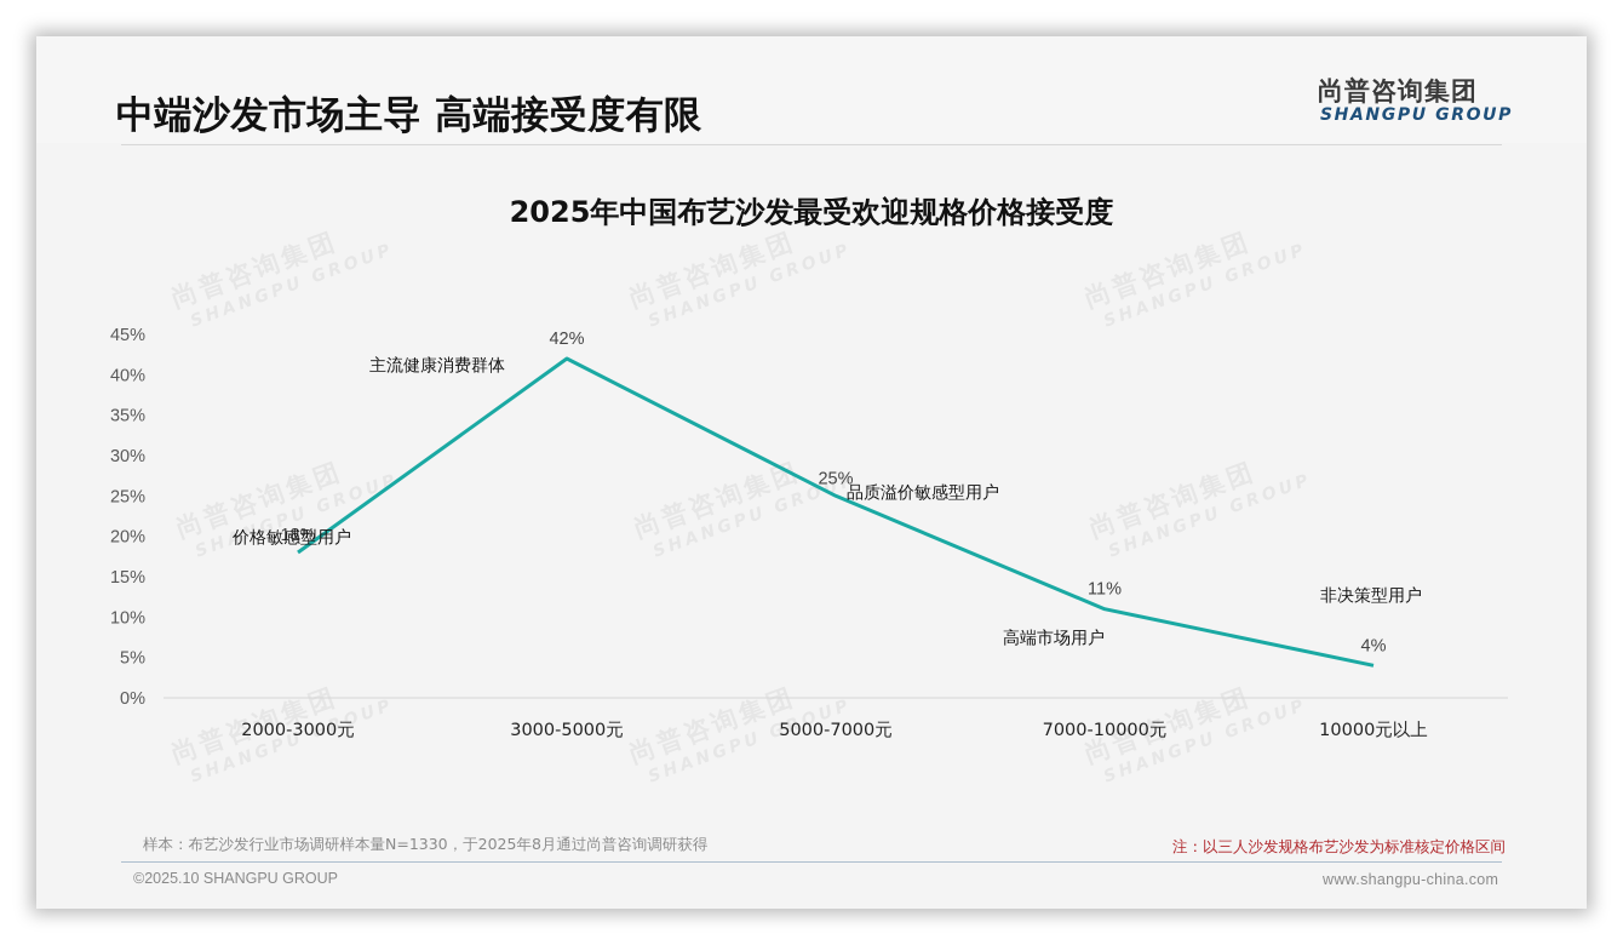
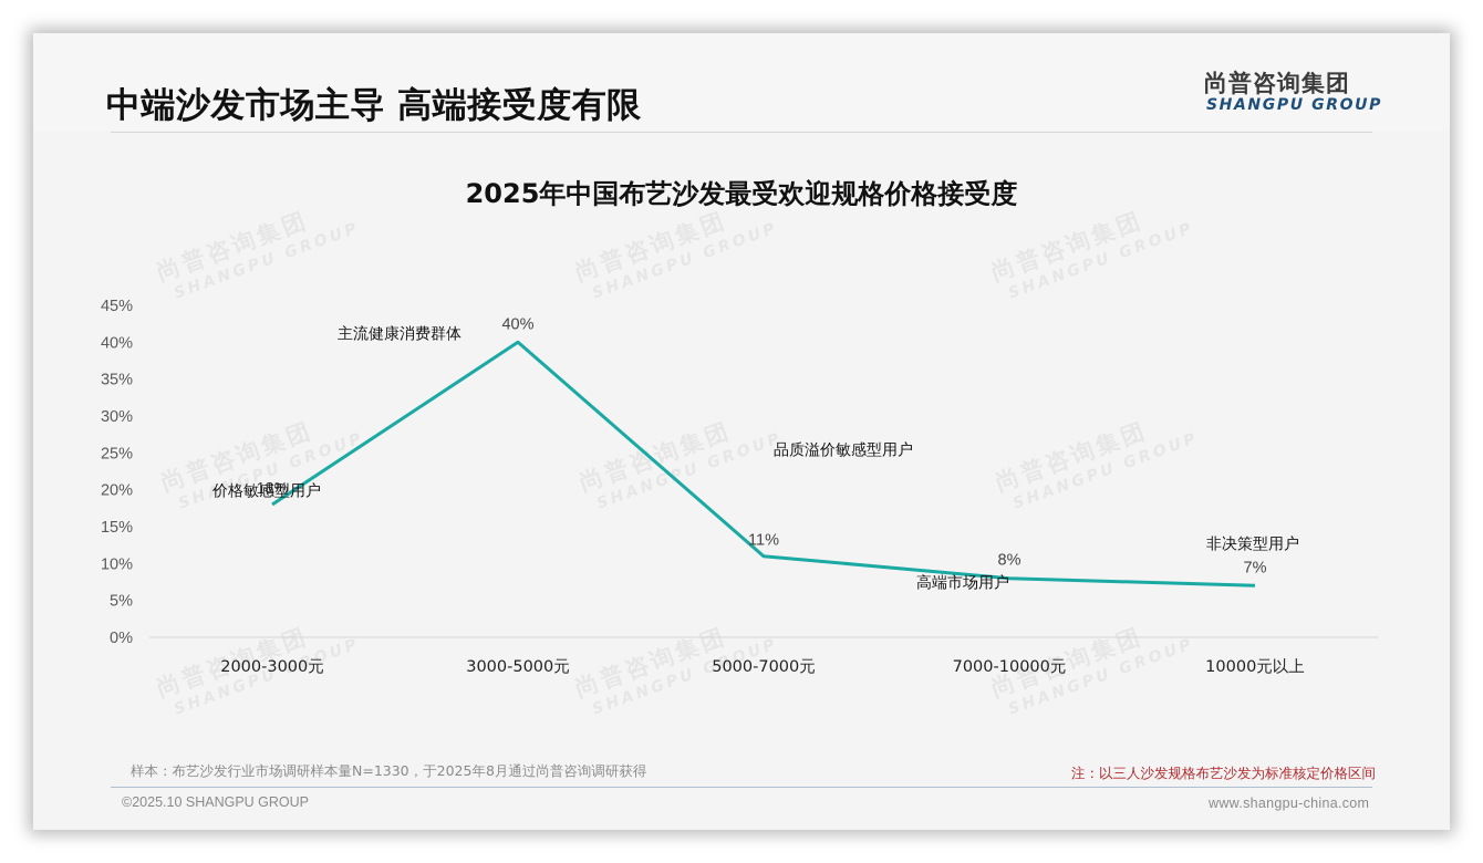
3000-5000元: 42% -> 40%
5000-7000元: 25% -> 11%
7000-10000元: 11% -> 8%
10000元以上: 4% -> 7%
